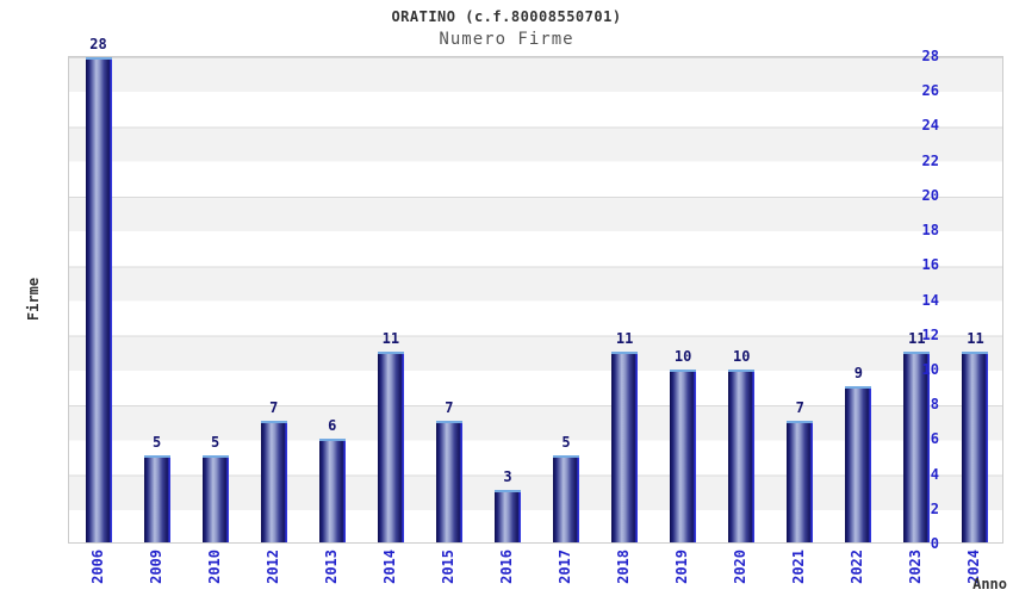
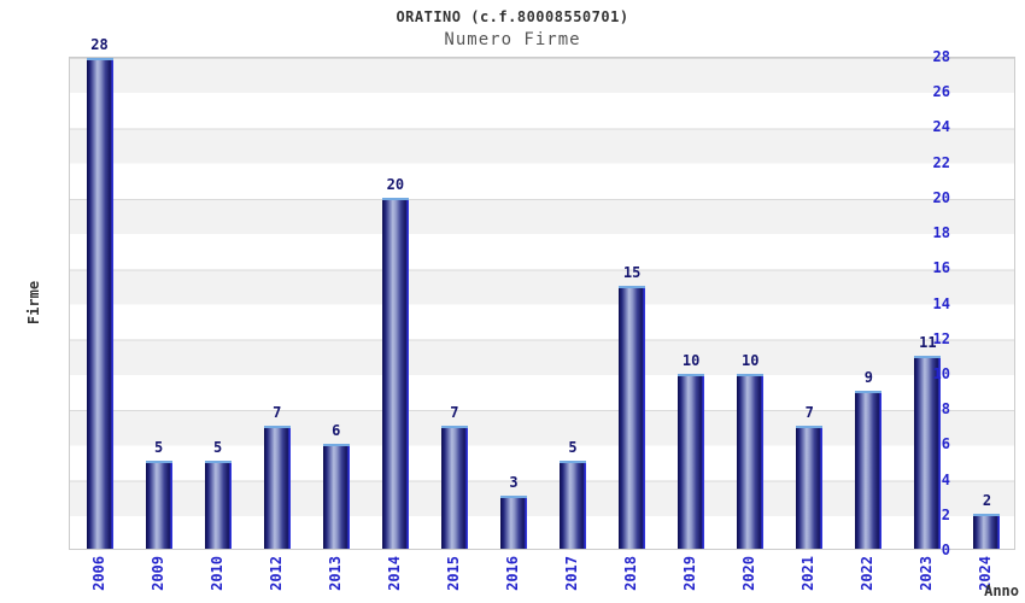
2014: 11 -> 20
2018: 11 -> 15
2024: 11 -> 2
